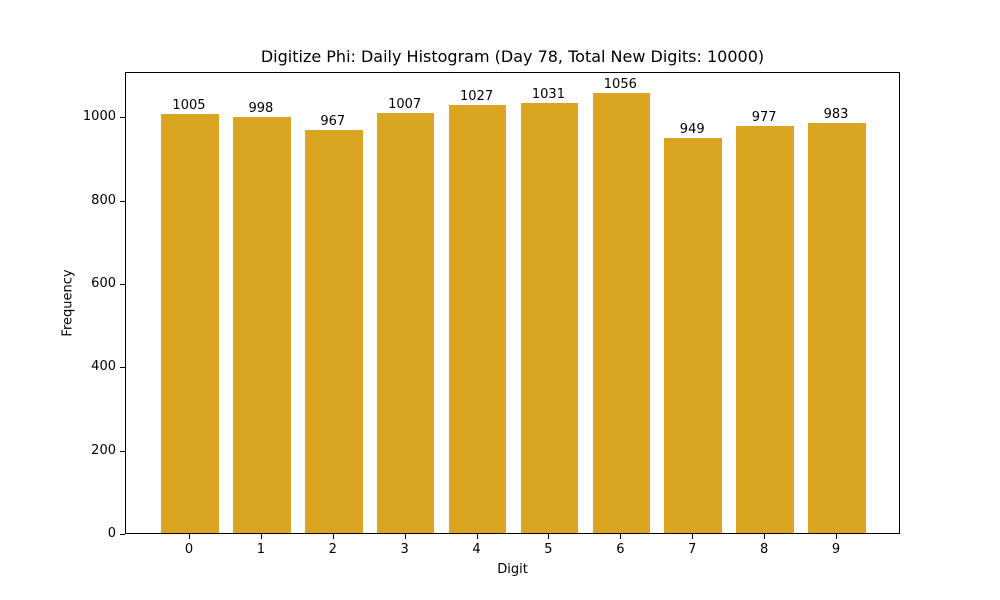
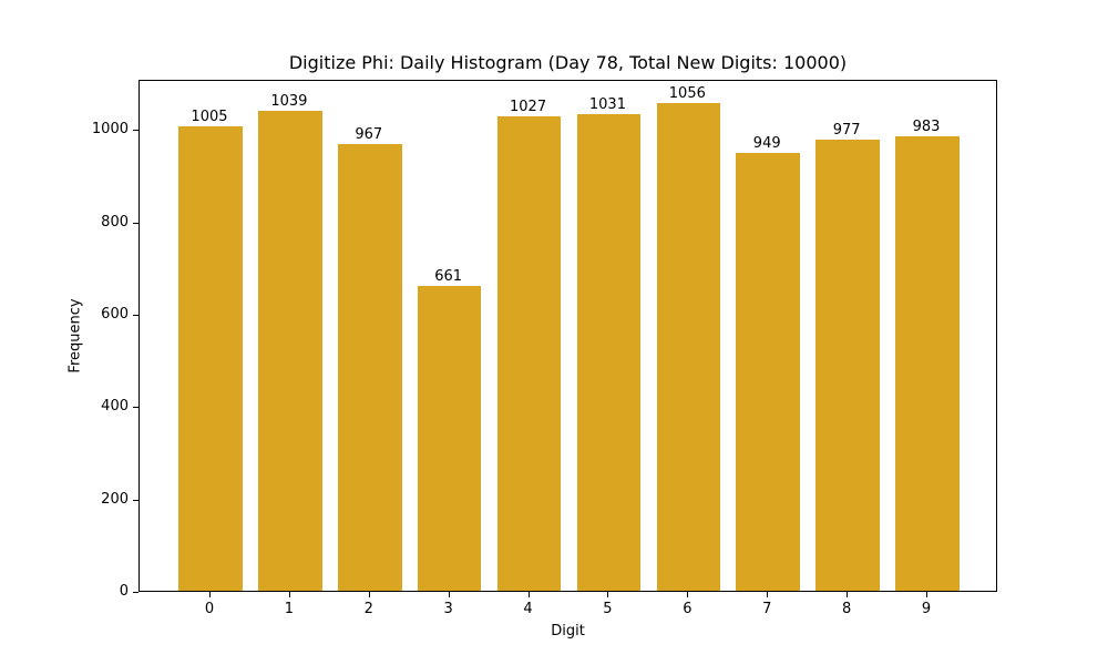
1: 998 -> 1039
3: 1007 -> 661
